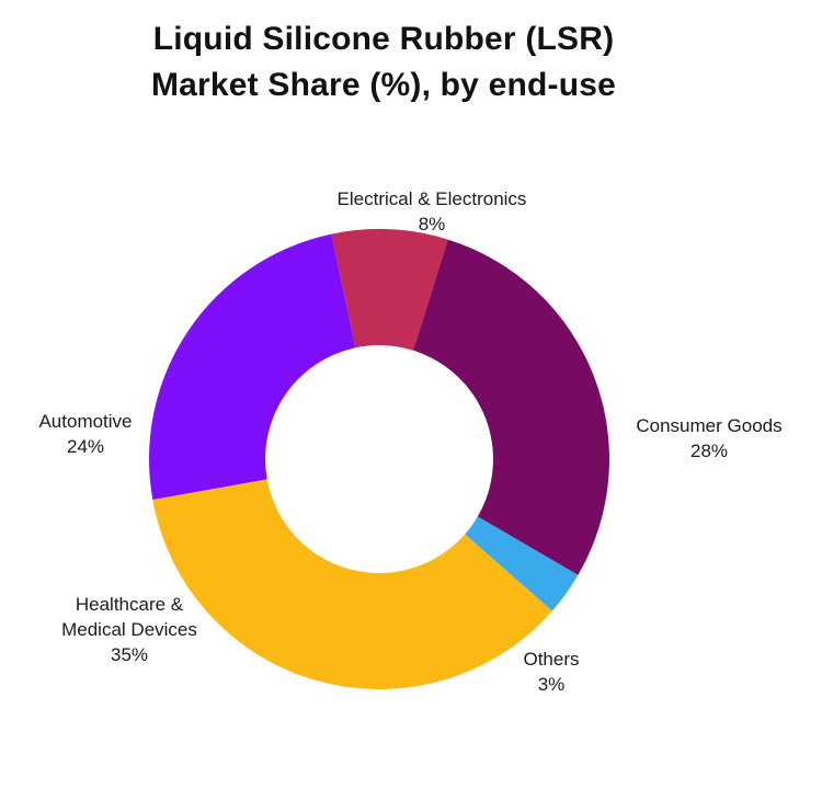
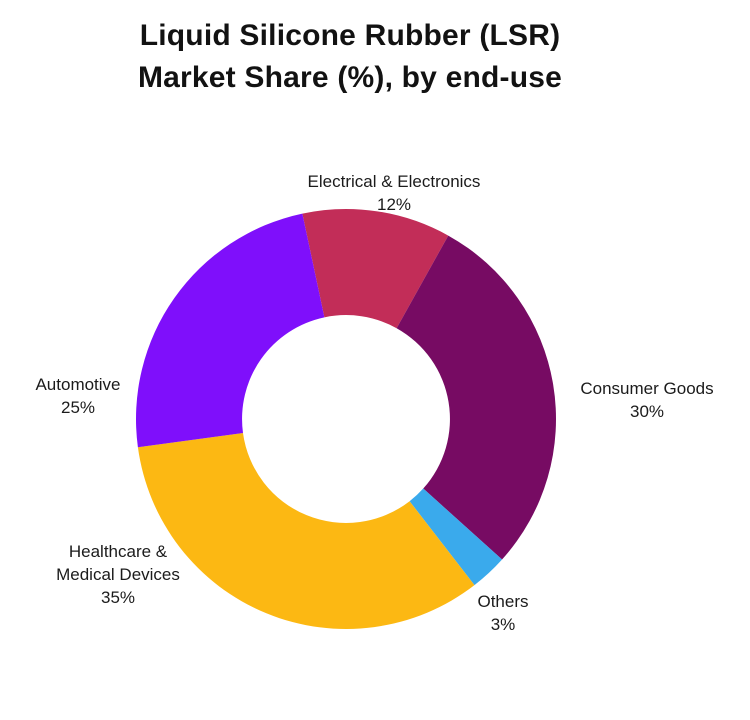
Electrical & Electronics: 8% -> 12%
Consumer Goods: 28% -> 30%
Automotive: 24% -> 25%
